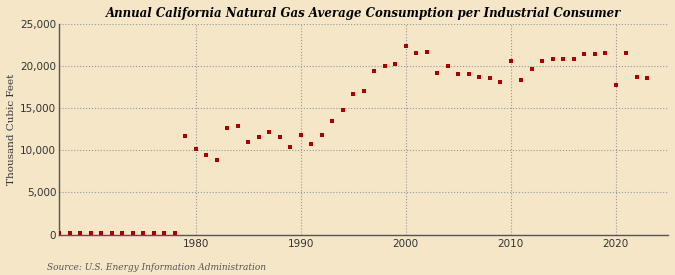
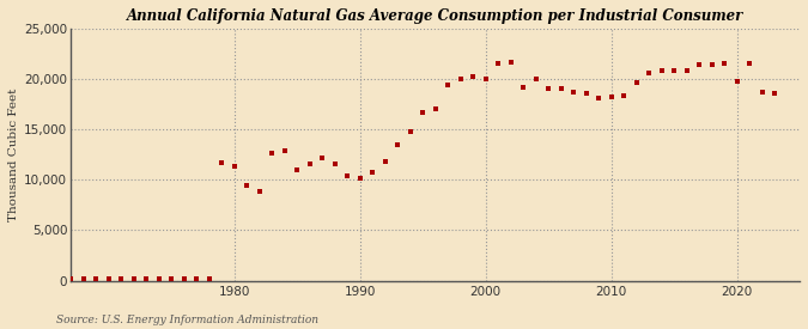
1980: 10,200 -> 11,400
1990: 11,800 -> 10,100
2000: 22,400 -> 20,000
2010: 20,600 -> 18,200
2020: 17,800 -> 19,800
